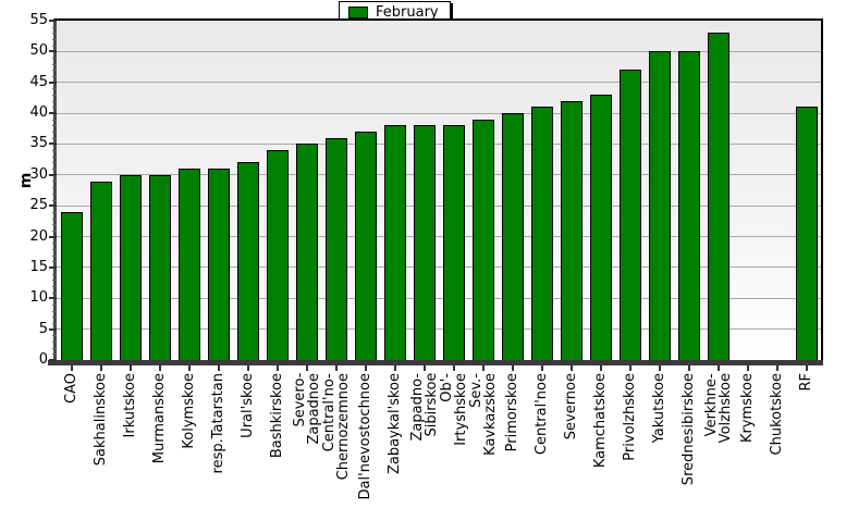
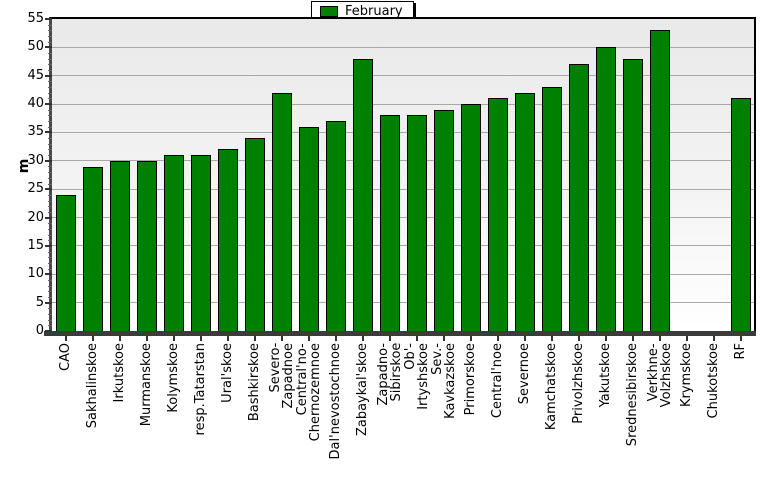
Severo- Zapadnoe: 35 -> 42
Zabaykal'skoe: 38 -> 48
Srednesibirskoe: 50 -> 48
